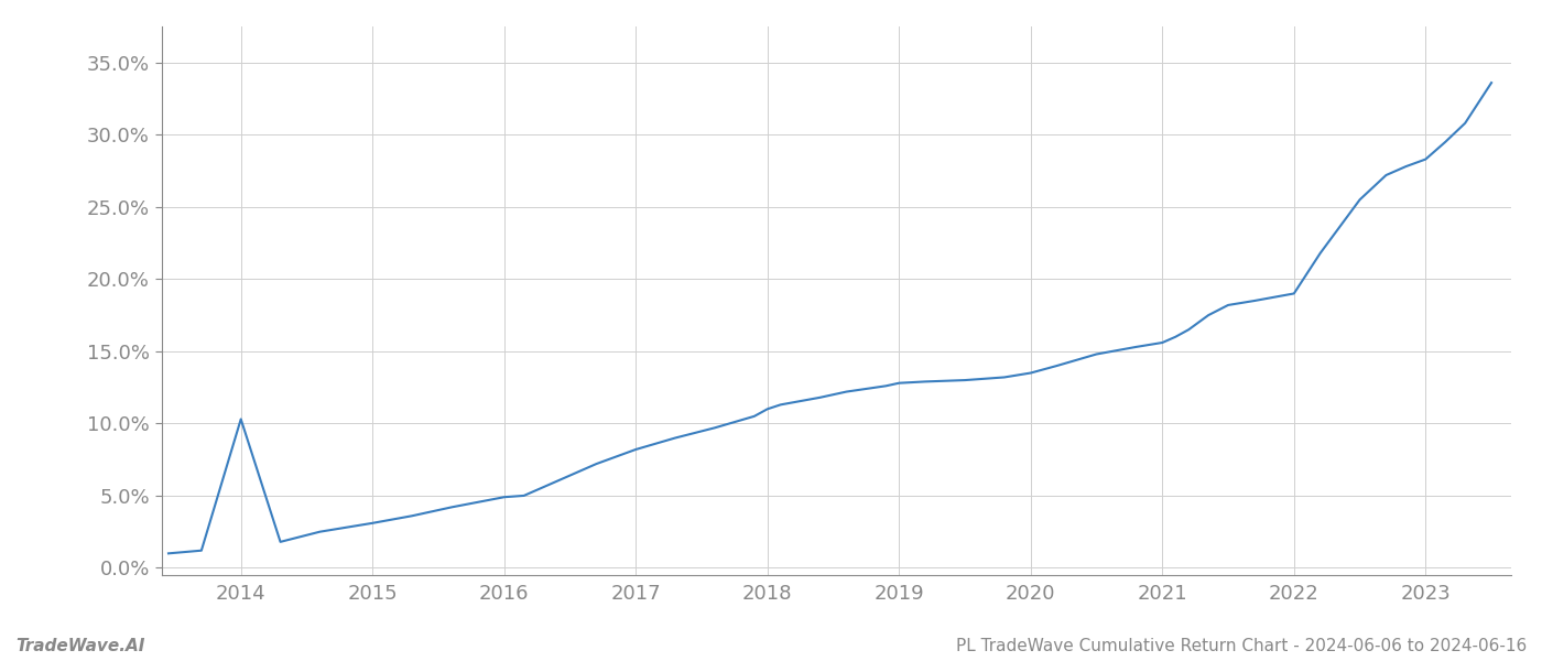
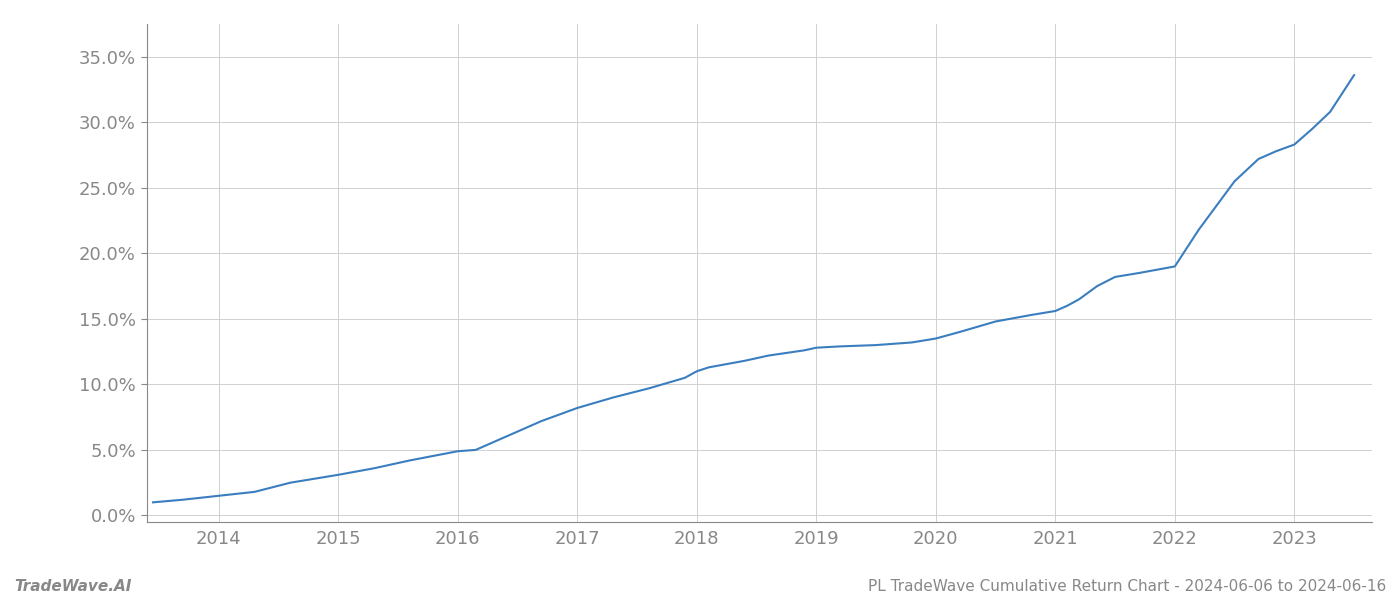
2014: 10.3% -> 1.5%
